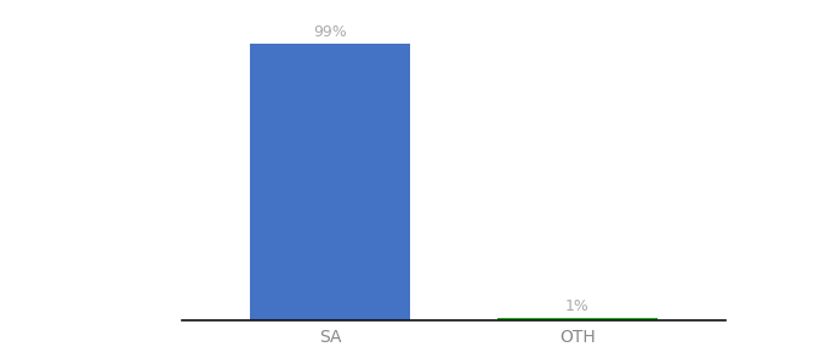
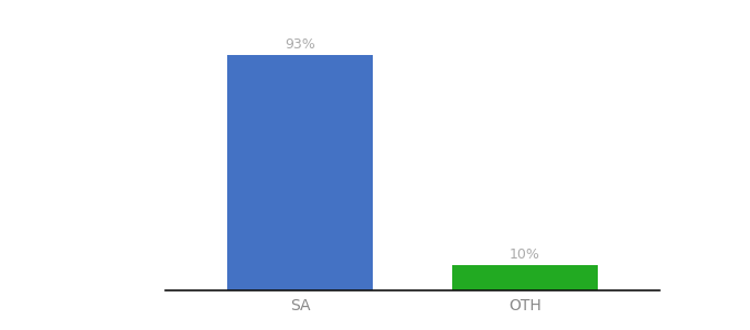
SA: 99% -> 93%
OTH: 1% -> 10%
